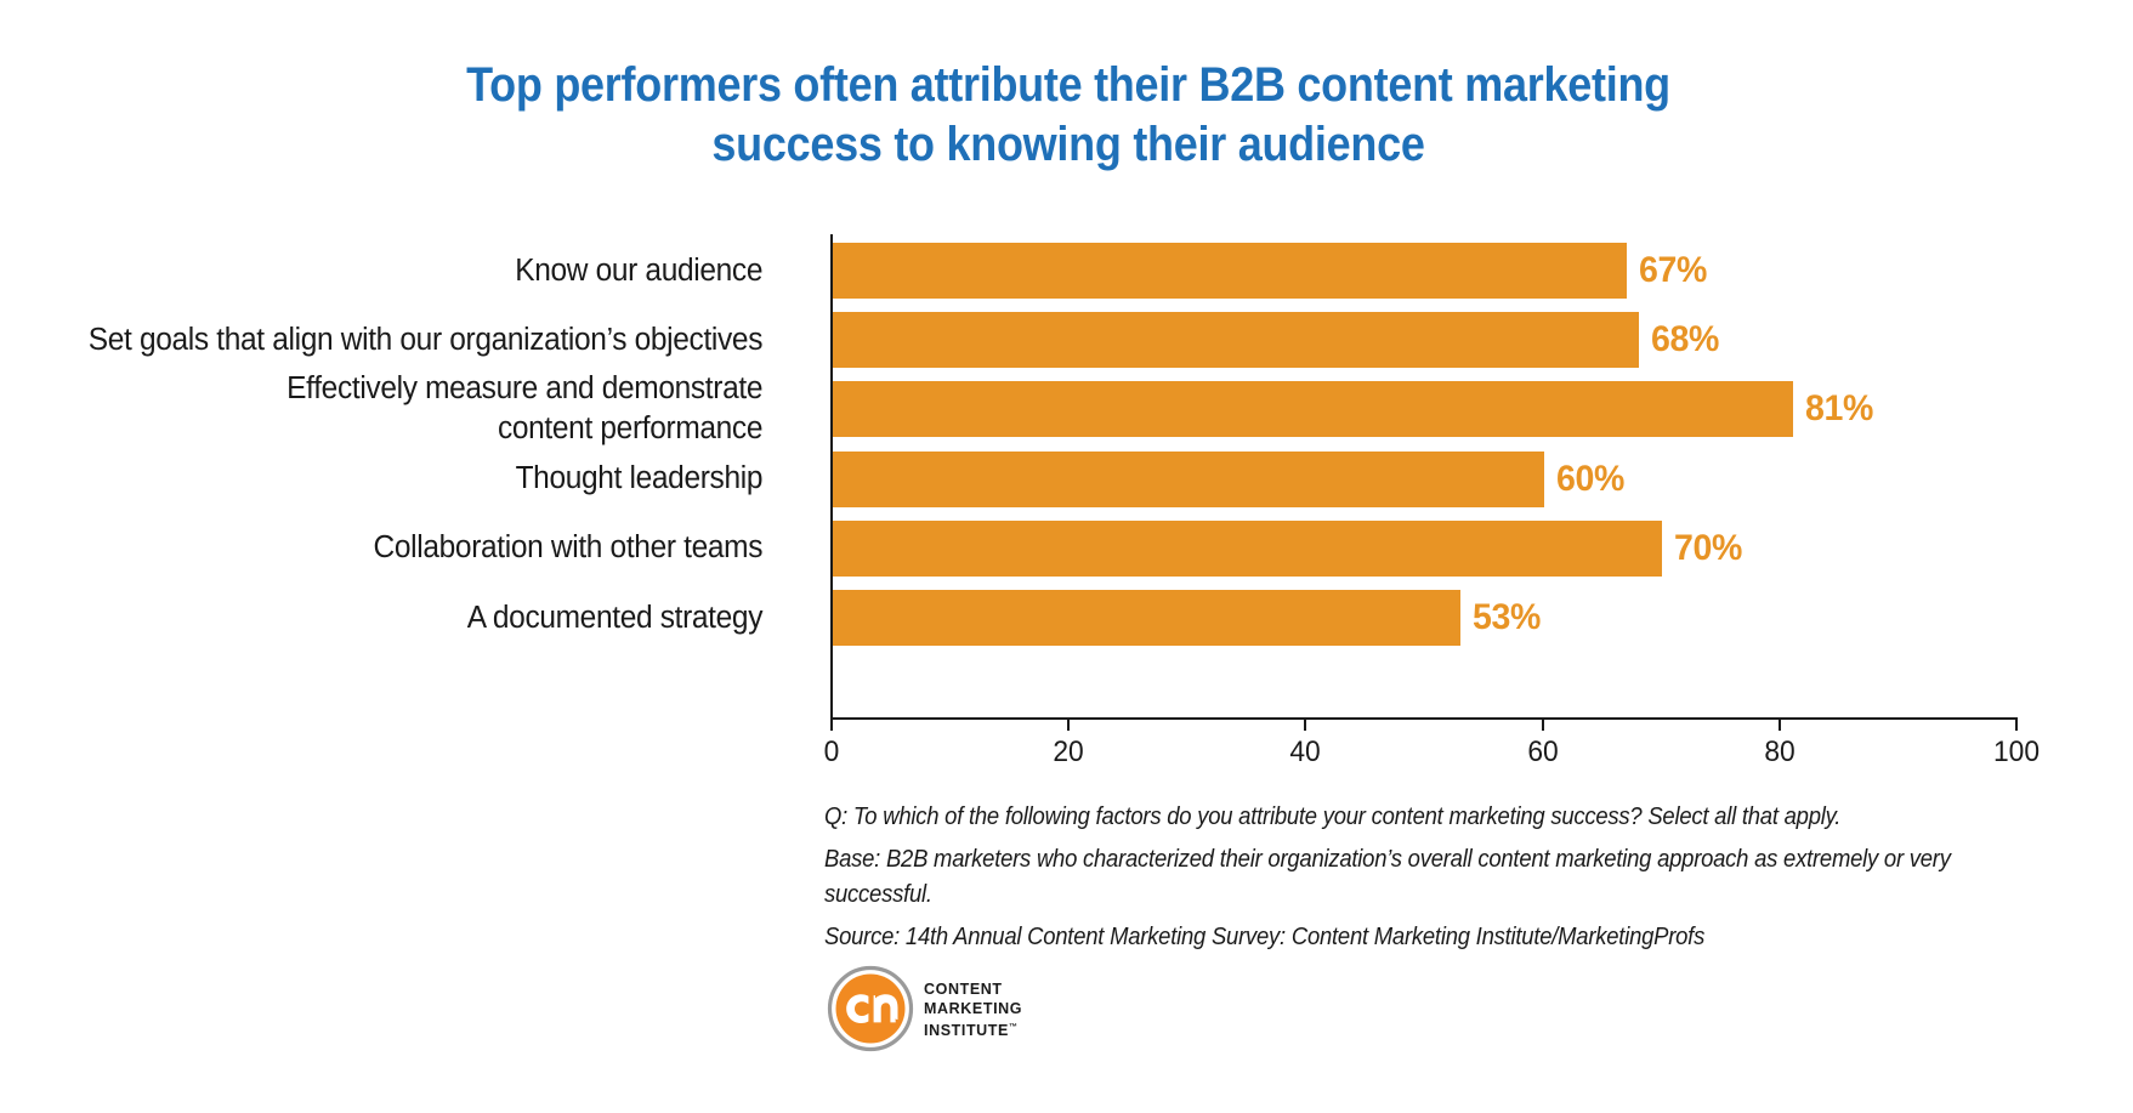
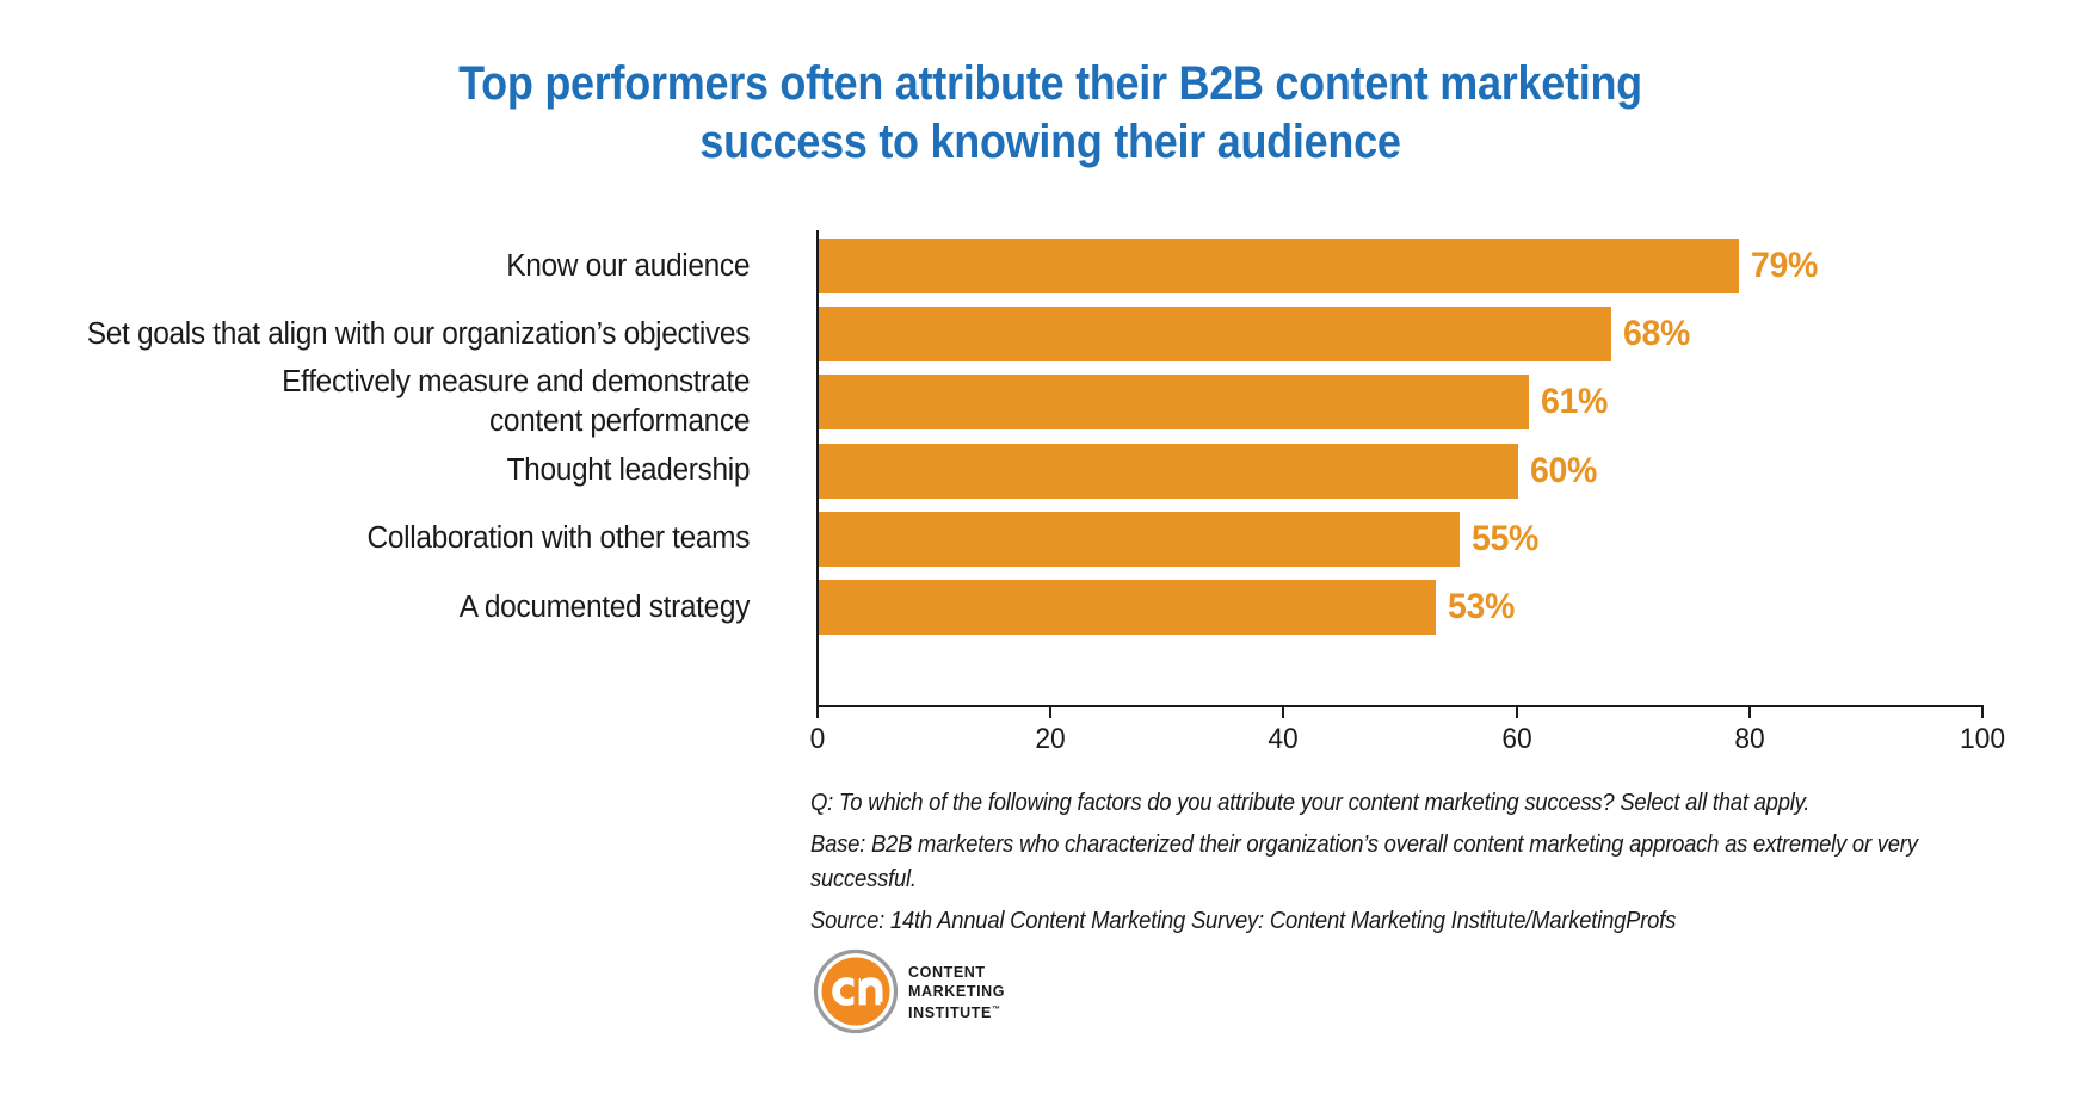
Know our audience: 67% -> 79%
Effectively measure and demonstrate content performance: 81% -> 61%
Collaboration with other teams: 70% -> 55%
